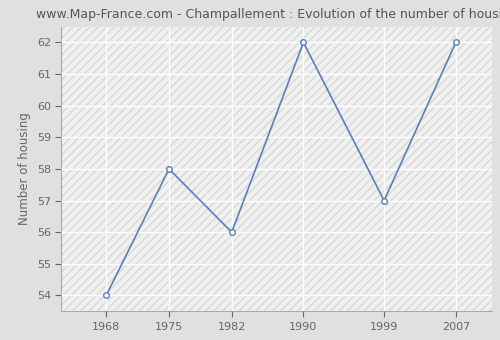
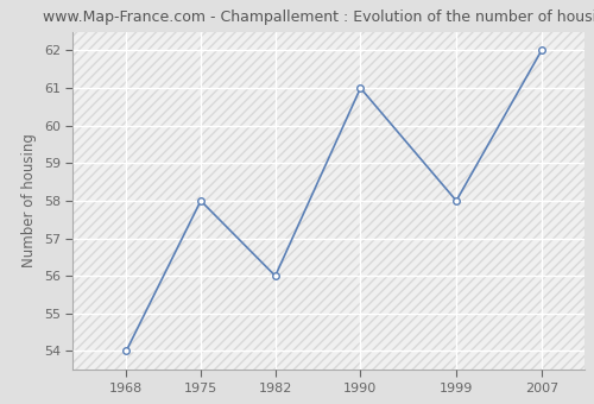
1990: 62 -> 61
1999: 57 -> 58
